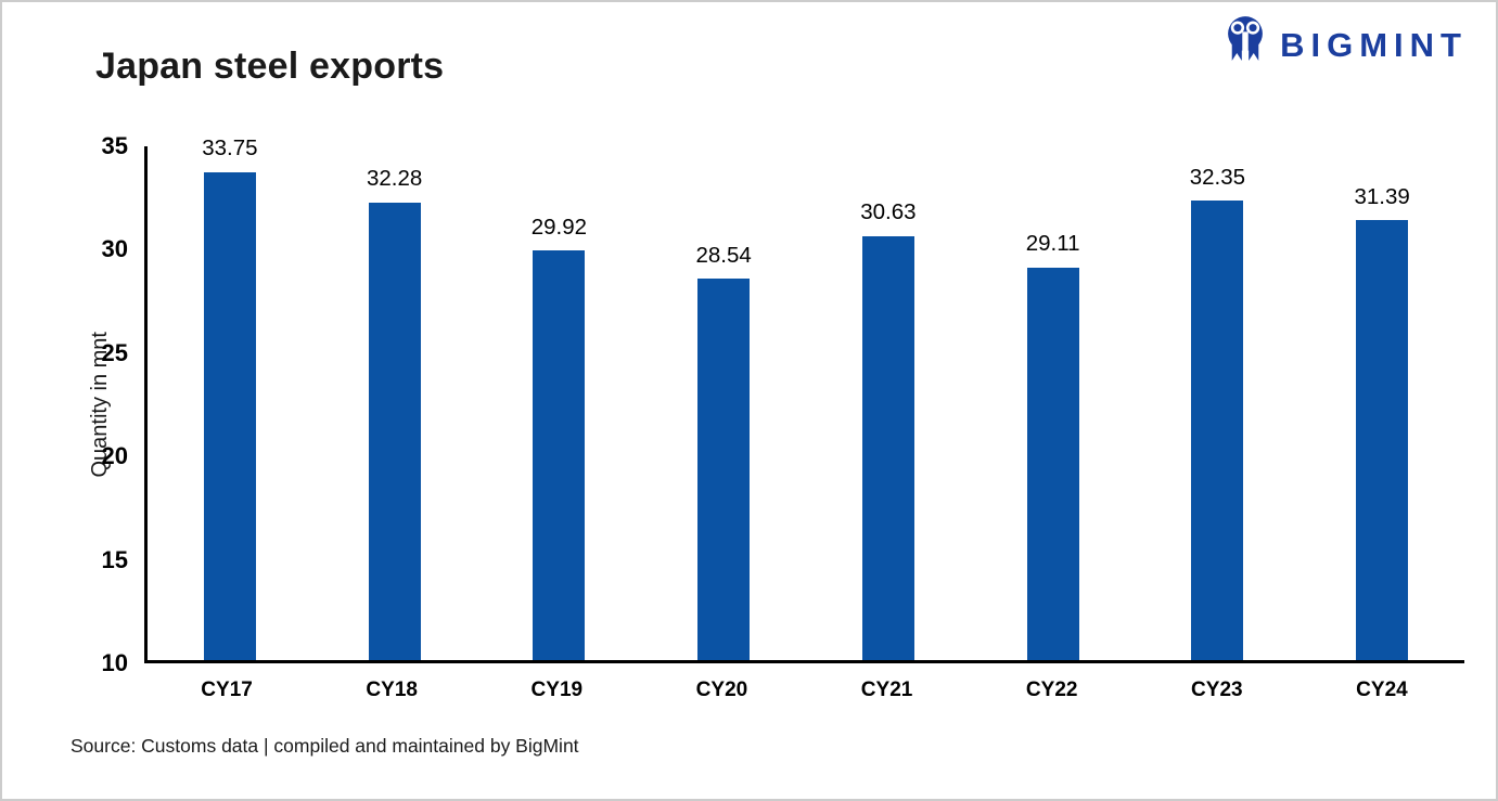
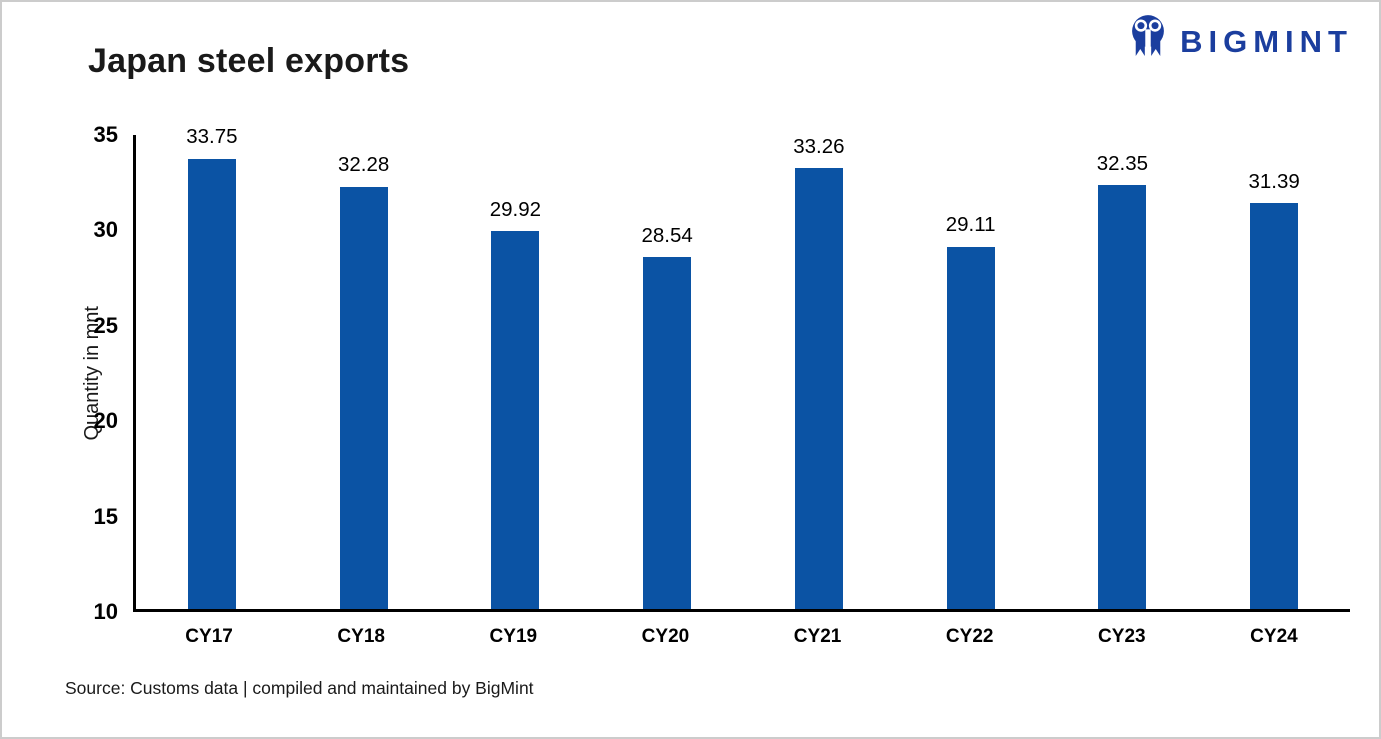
CY21: 30.63 -> 33.26
